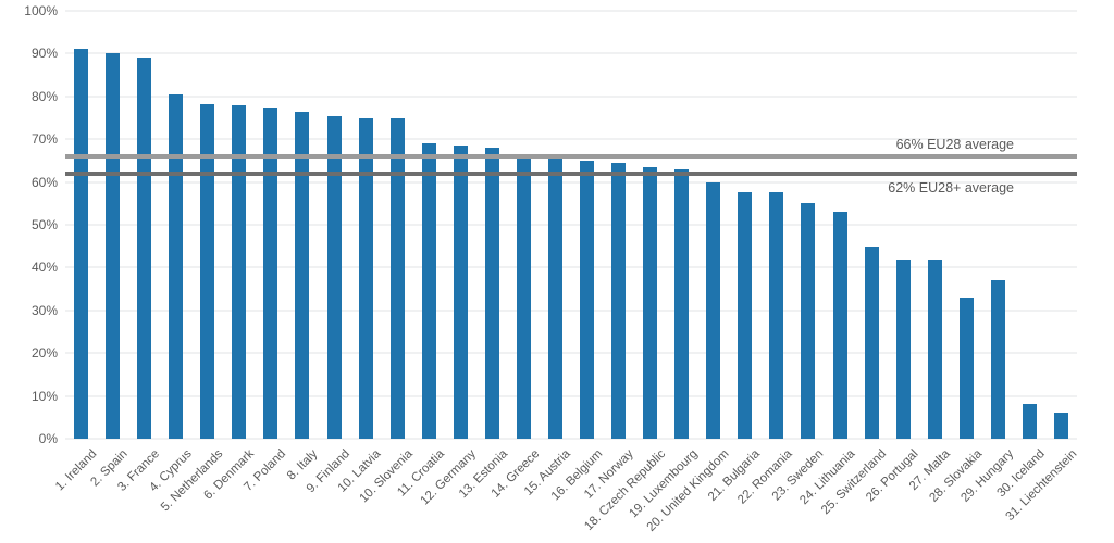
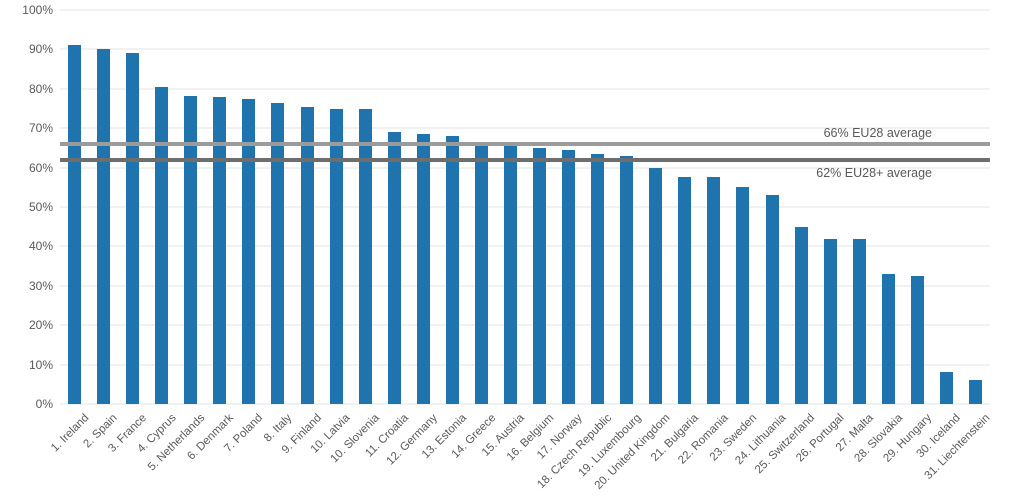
29. Hungary: 37% -> 32%
